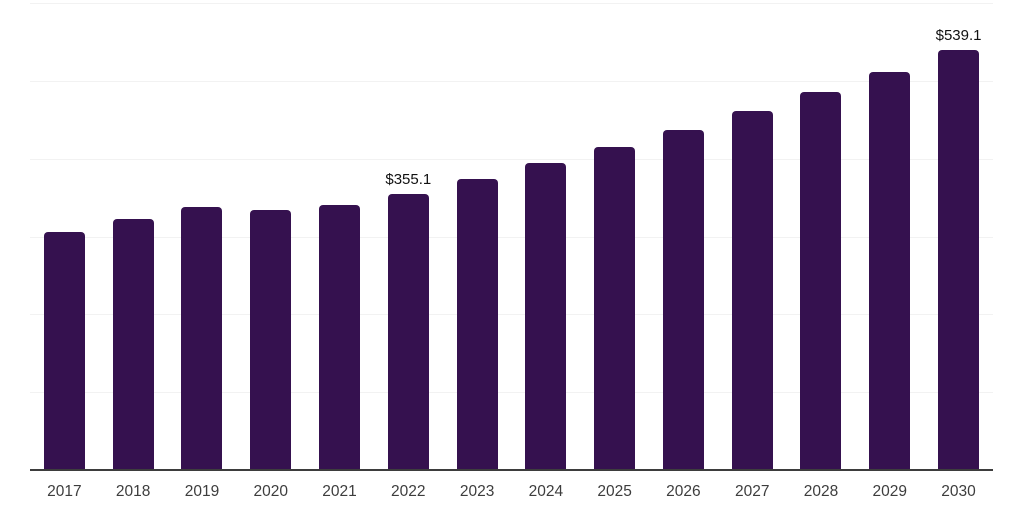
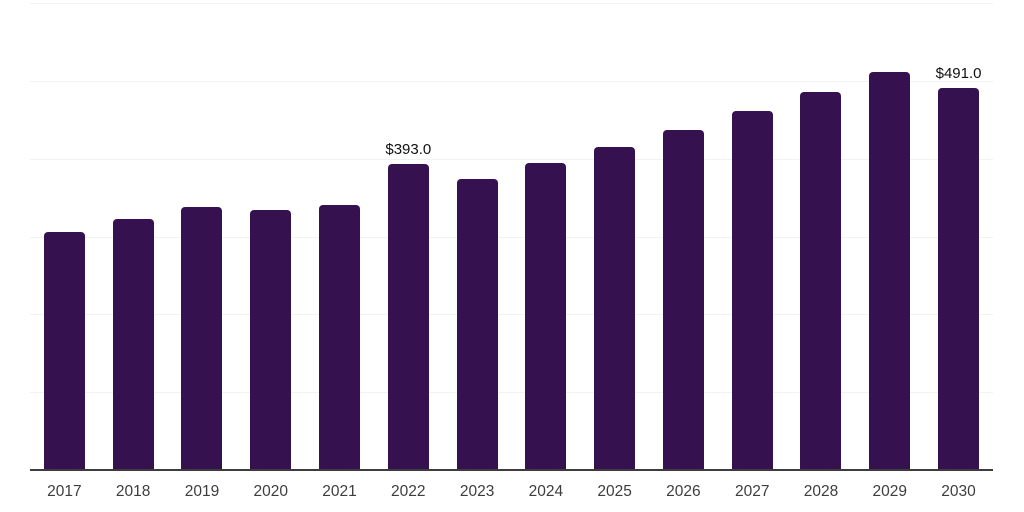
2022: $355.1 -> $393.0
2030: $539.1 -> $491.0
